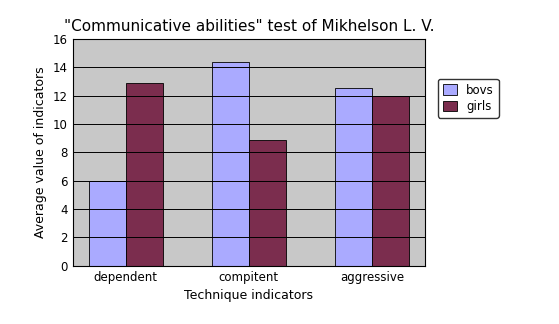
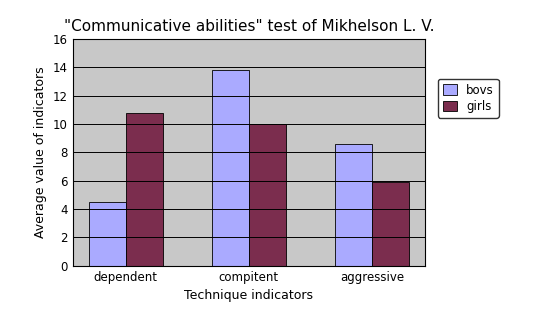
bovs/dependent: 6.0 -> 4.5
girls/dependent: 12.9 -> 10.8
bovs/compitent: 14.4 -> 13.8
girls/compitent: 8.9 -> 10.0
bovs/aggressive: 12.5 -> 8.6
girls/aggressive: 12.0 -> 5.9
